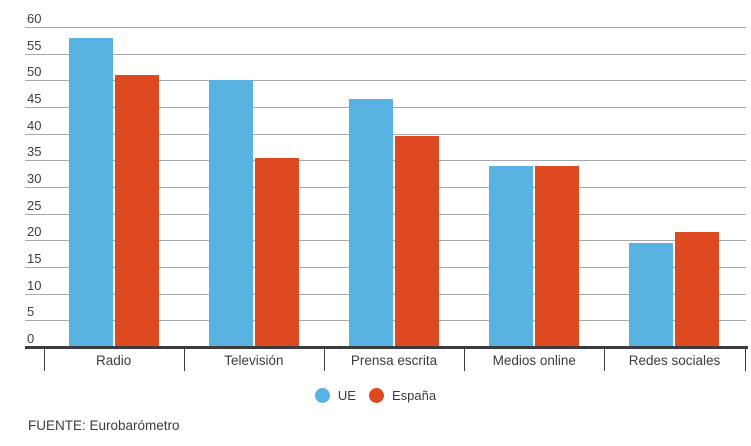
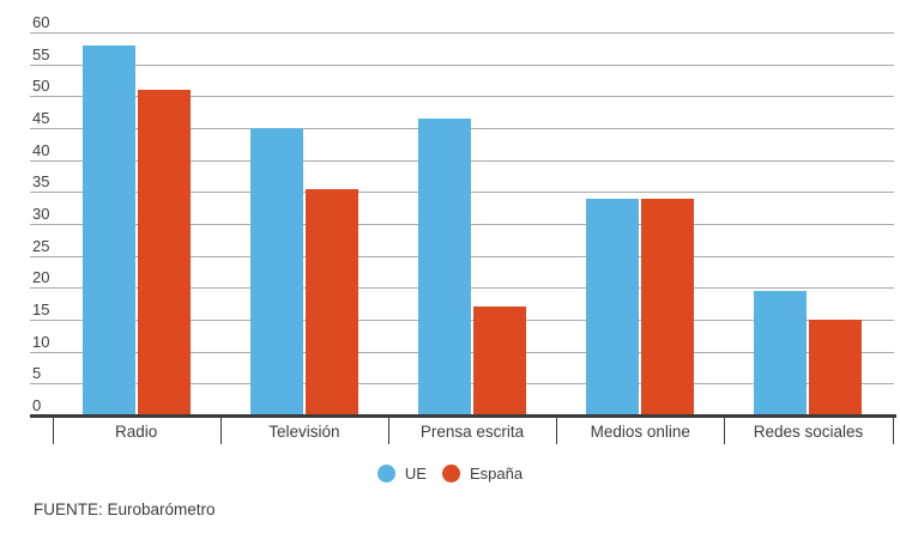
UE/Televisión: 50 -> 45
España/Prensa escrita: 40 -> 17
España/Redes sociales: 22 -> 15
